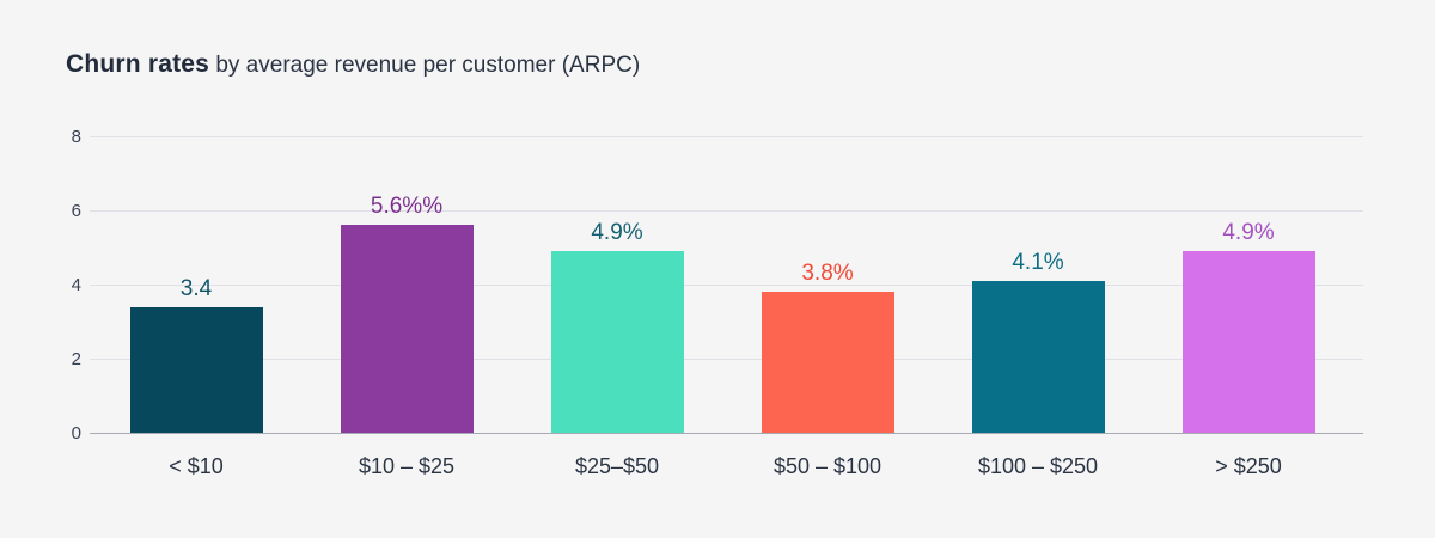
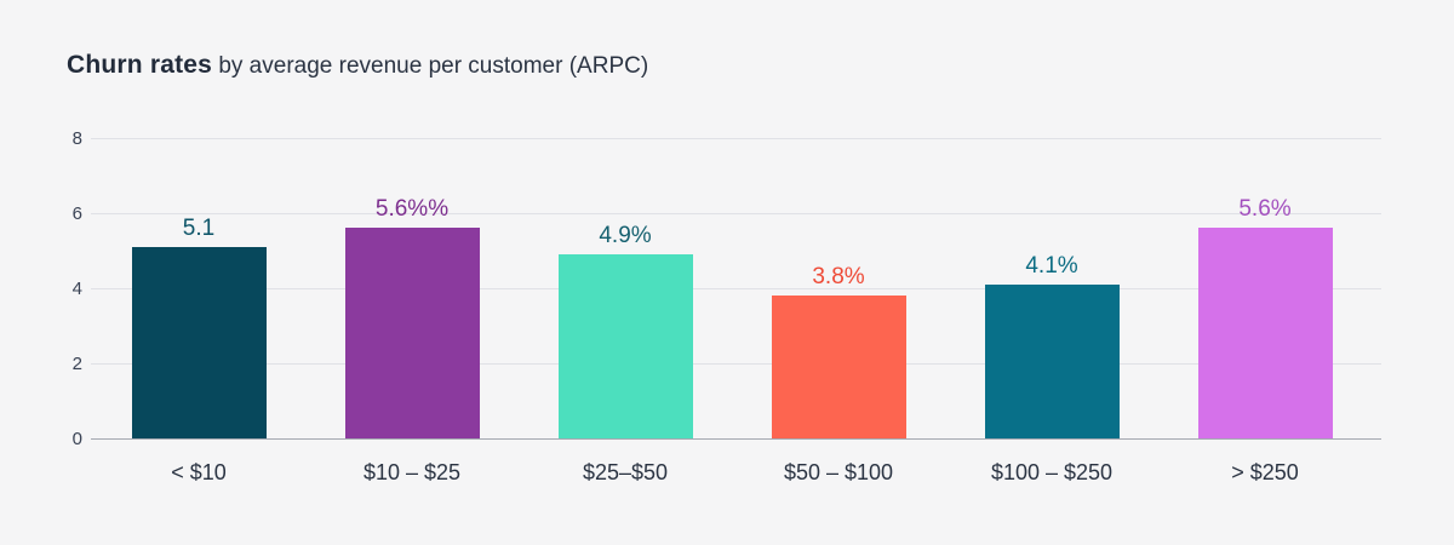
< $10: 3.4 -> 5.1
> $250: 4.9% -> 5.6%
